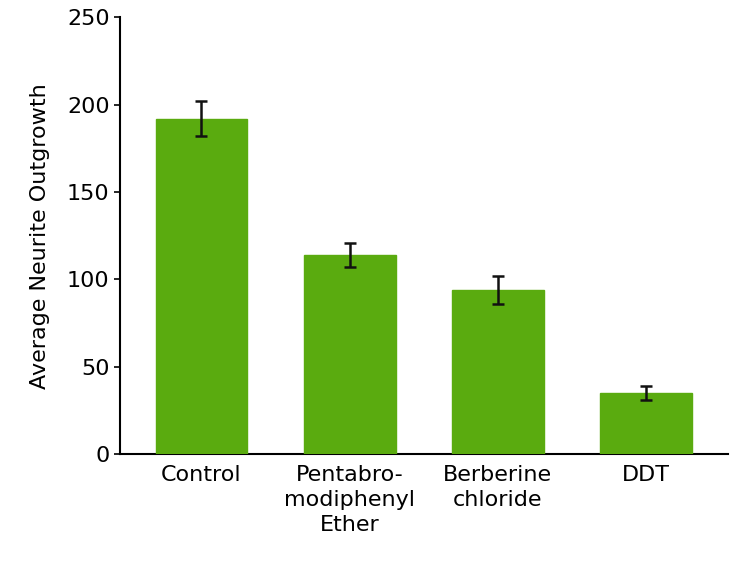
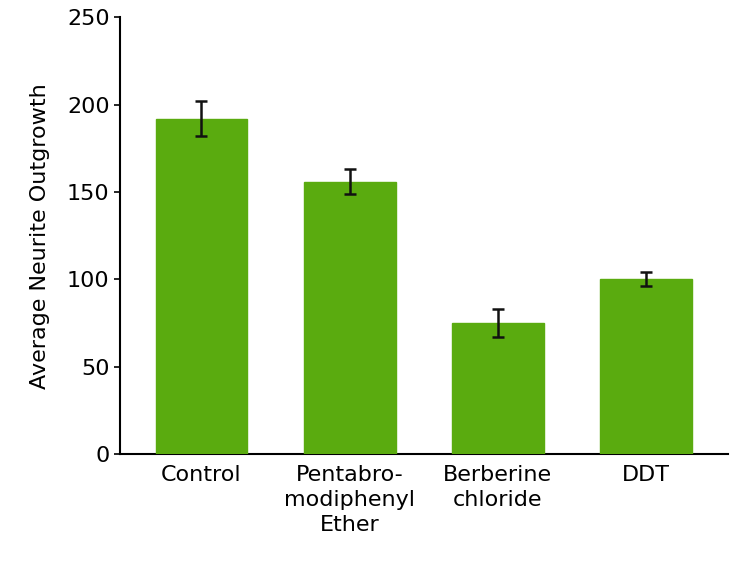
Pentabro- modiphenyl Ether: 114 -> 156
Berberine chloride: 94 -> 75
DDT: 35 -> 100
